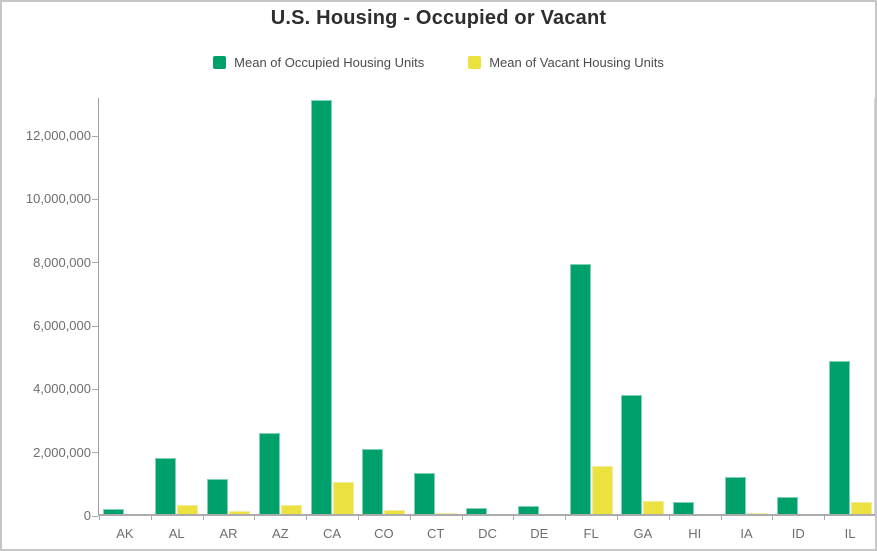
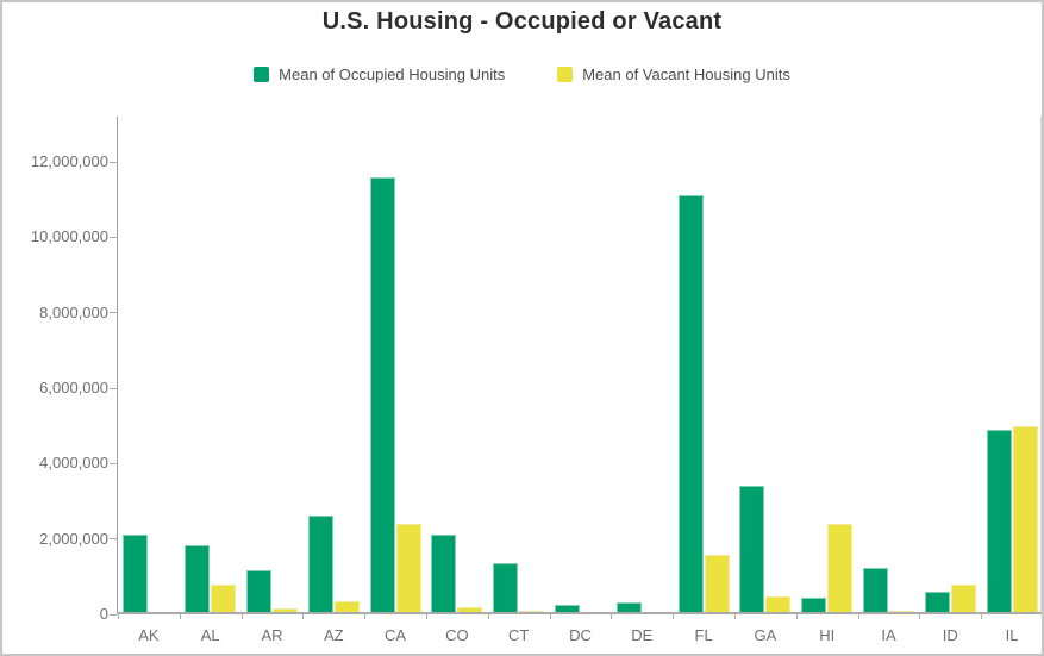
Mean of Occupied Housing Units/AK: 200000 -> 2100000
Mean of Vacant Housing Units/AL: 300000 -> 800000
Mean of Occupied Housing Units/CA: 13200000 -> 11600000
Mean of Vacant Housing Units/CA: 1100000 -> 2400000
Mean of Occupied Housing Units/FL: 8000000 -> 11100000
Mean of Occupied Housing Units/GA: 3800000 -> 3400000
Mean of Vacant Housing Units/HI: 100000 -> 2400000
Mean of Vacant Housing Units/ID: 100000 -> 800000
Mean of Vacant Housing Units/IL: 400000 -> 5000000
